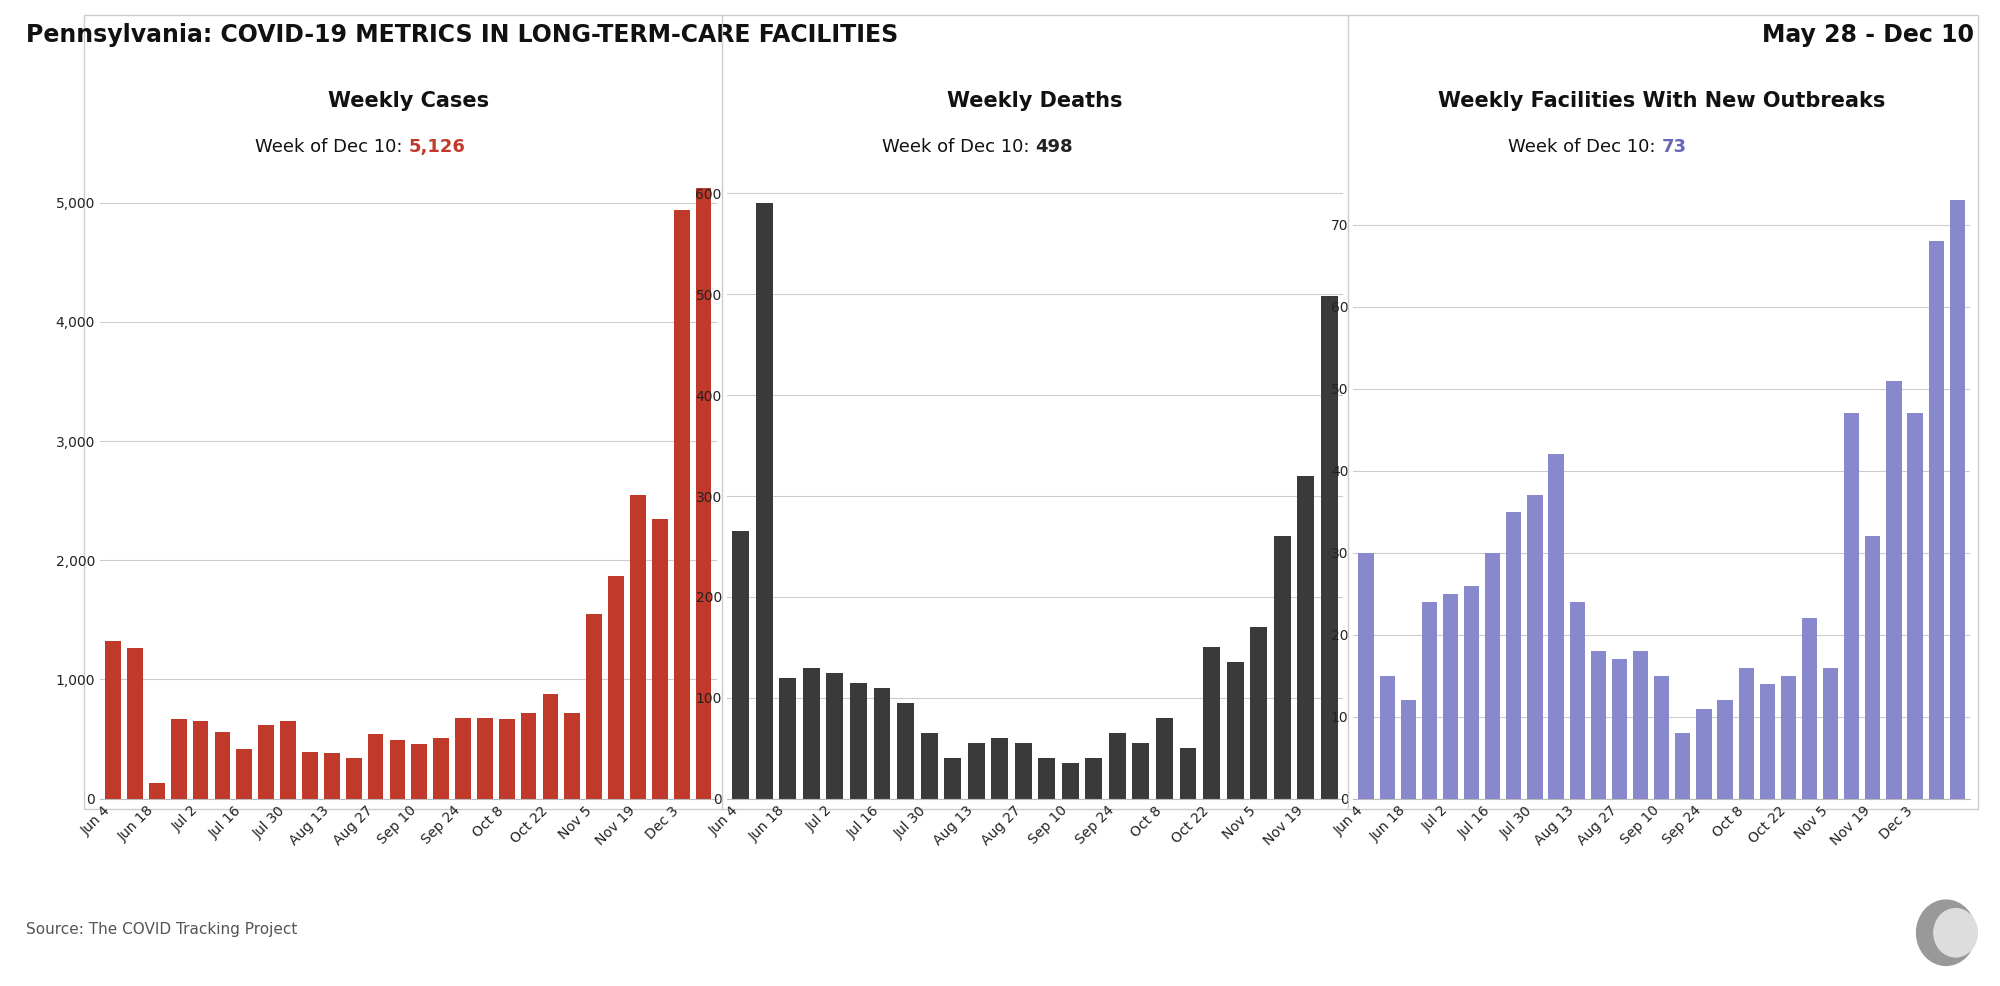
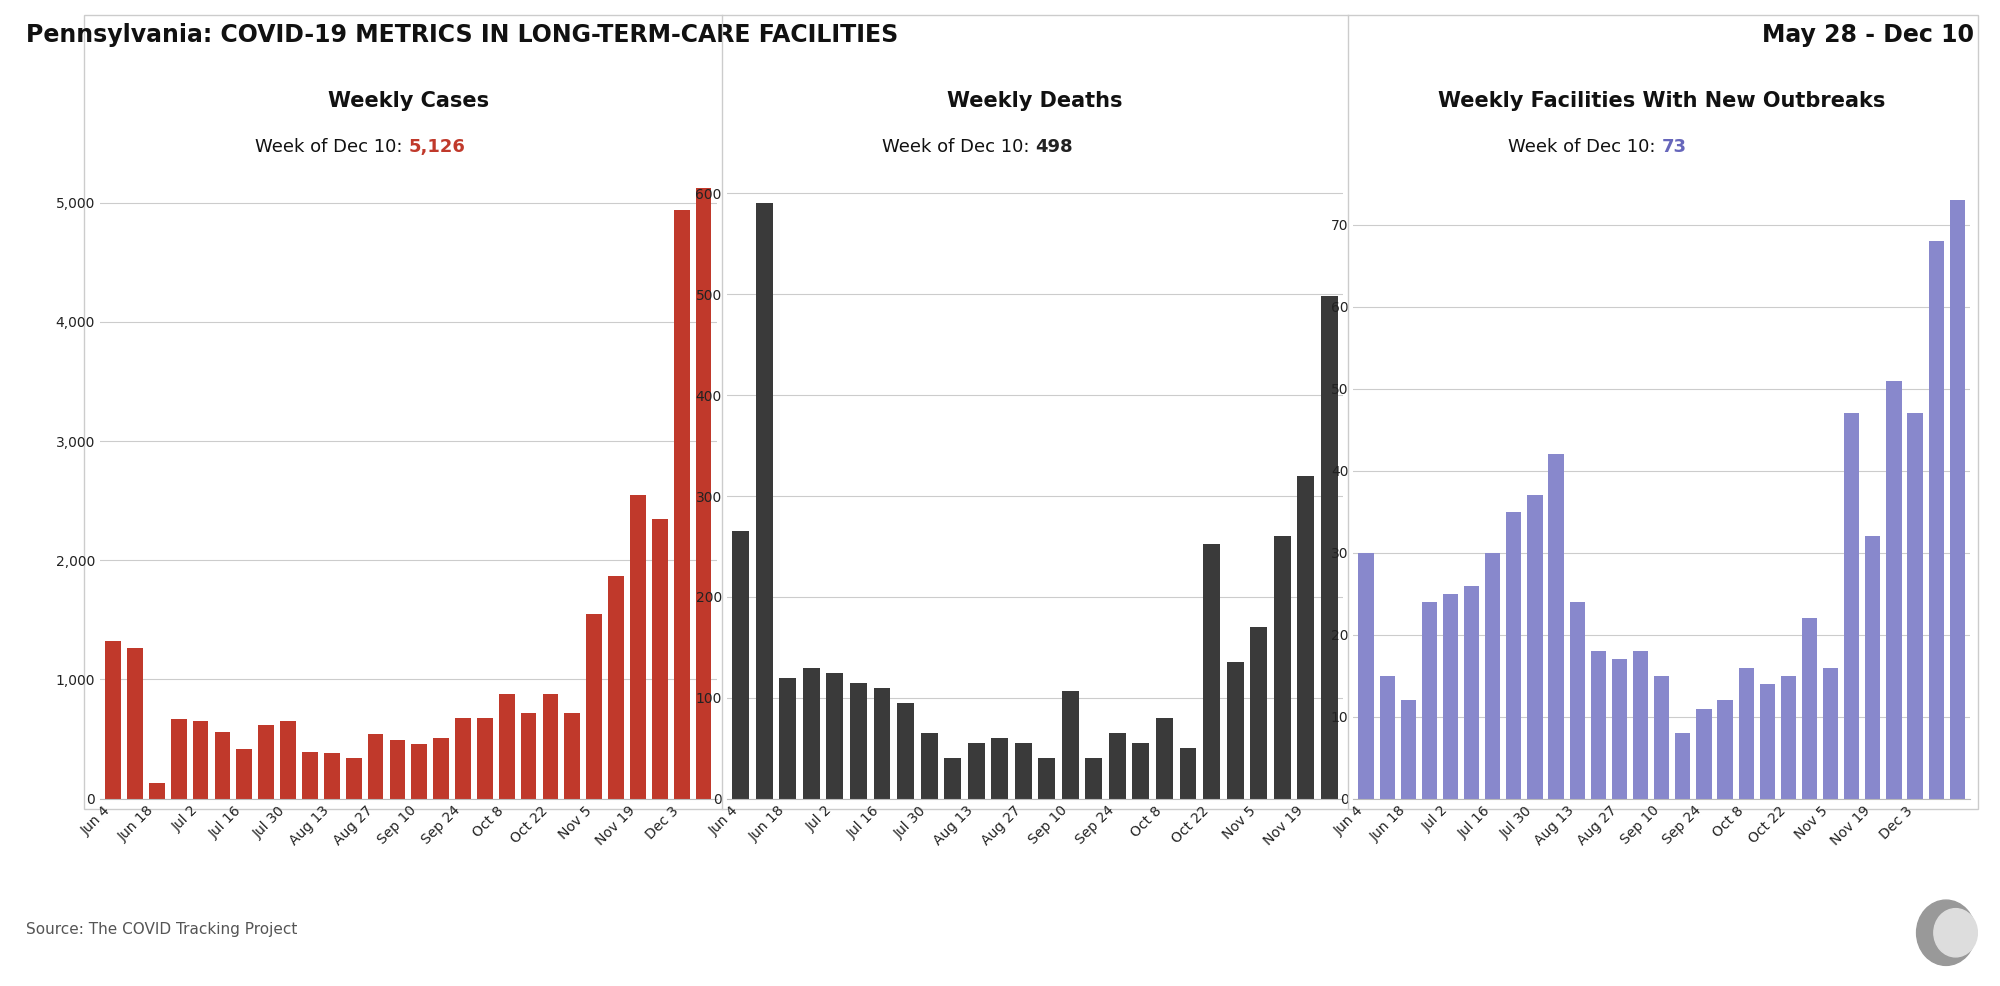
Weekly Cases/Oct 8: 670 -> 880
Weekly Deaths/Sep 10: 35 -> 107
Weekly Deaths/Oct 22: 150 -> 252
